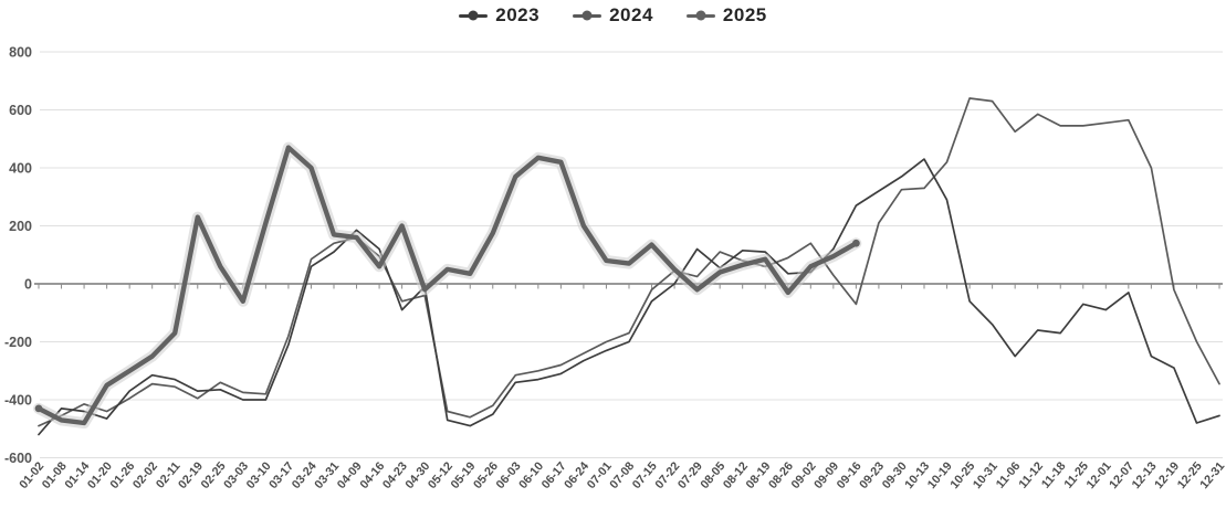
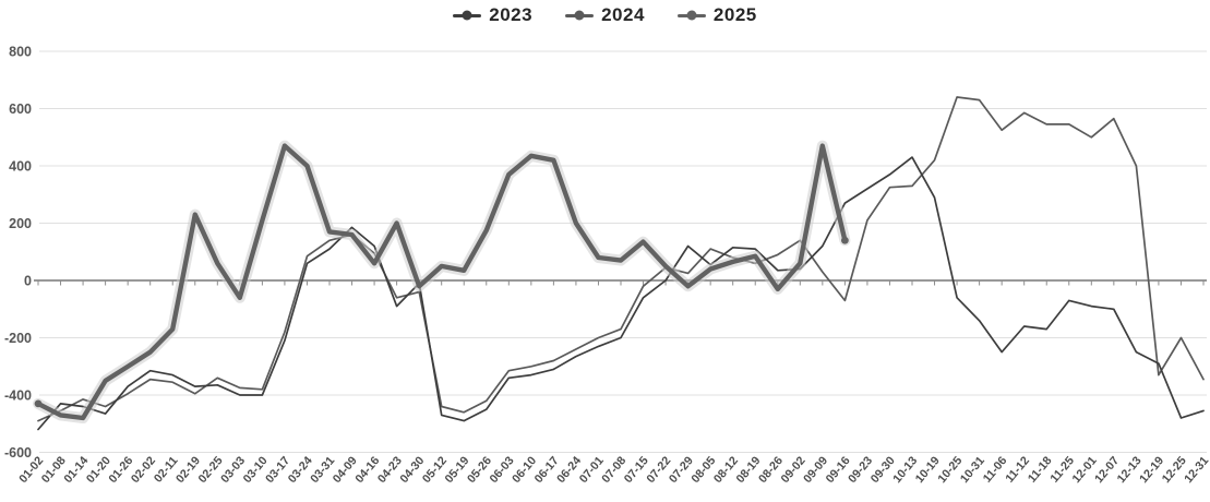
2025/09-09: 100 -> 470
2024/12-01: 560 -> 500
2023/12-07: -30 -> -100
2024/12-19: -20 -> -330
